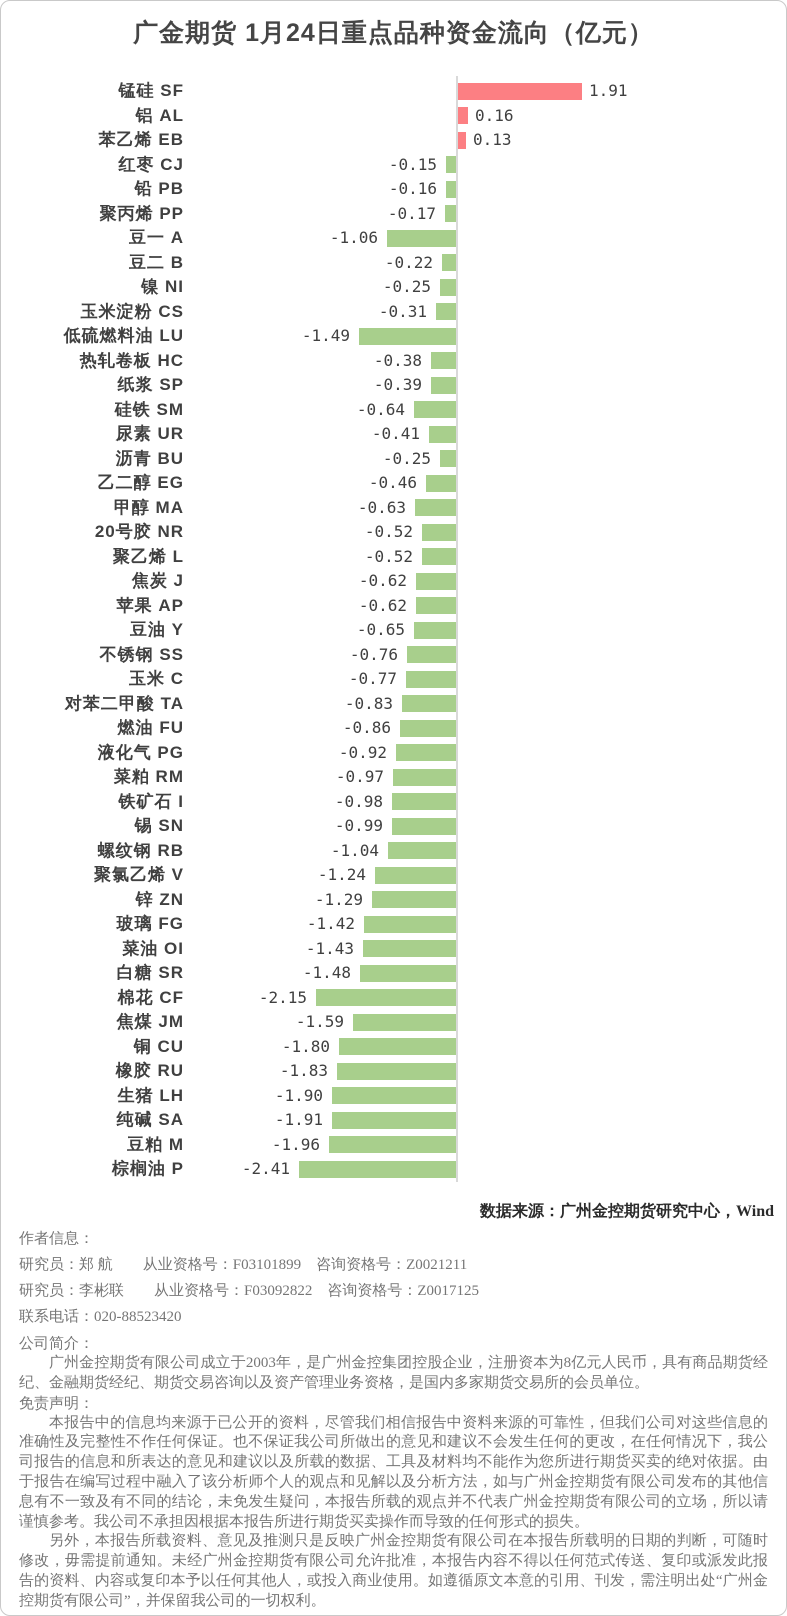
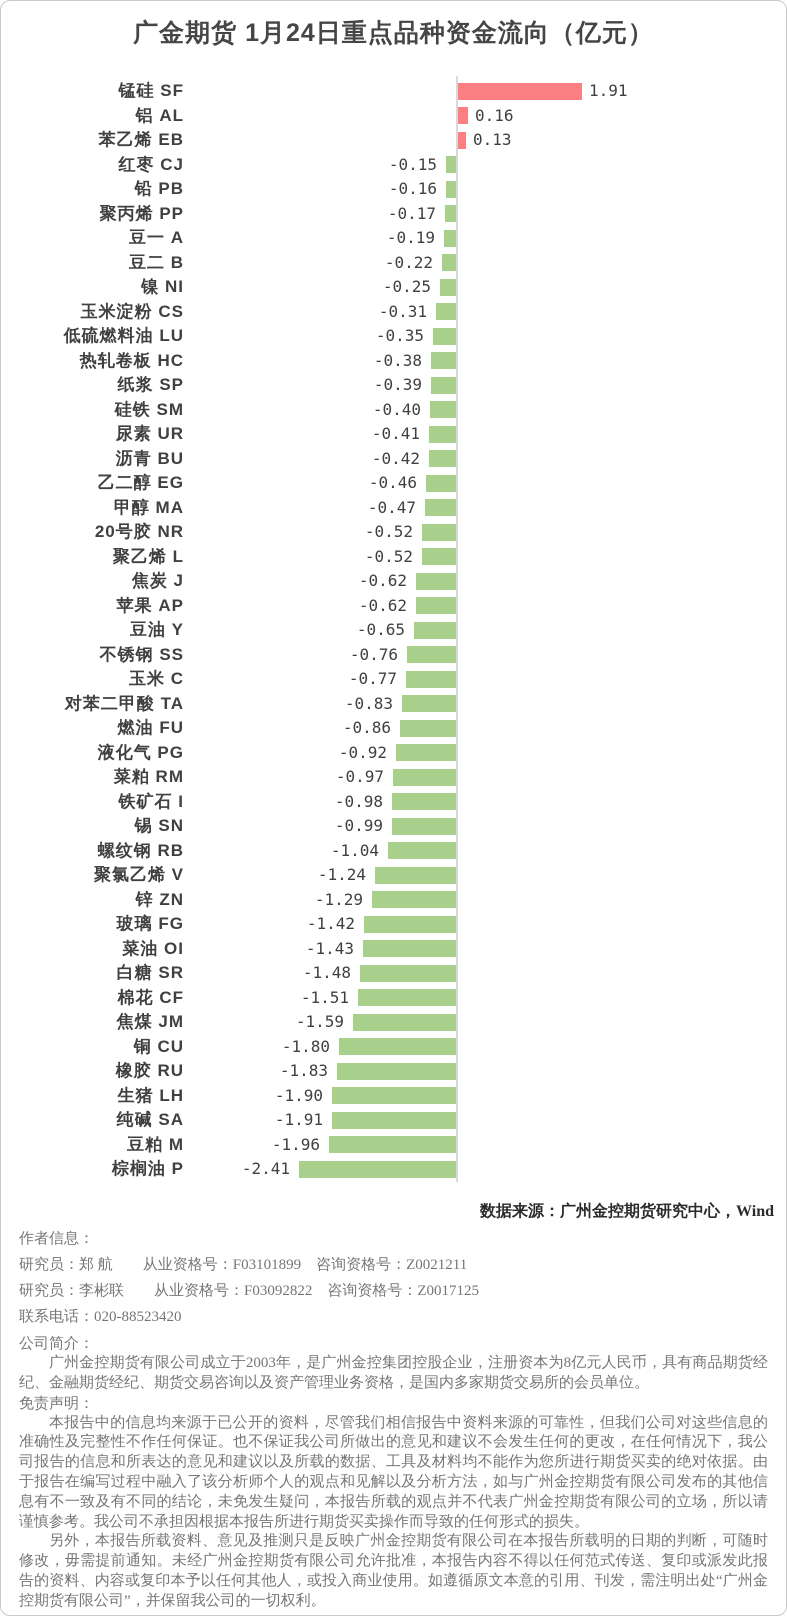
豆一 A: -1.06 -> -0.19
低硫燃料油 LU: -1.49 -> -0.35
硅铁 SM: -0.64 -> -0.40
沥青 BU: -0.25 -> -0.42
甲醇 MA: -0.63 -> -0.47
棉花 CF: -2.15 -> -1.51
